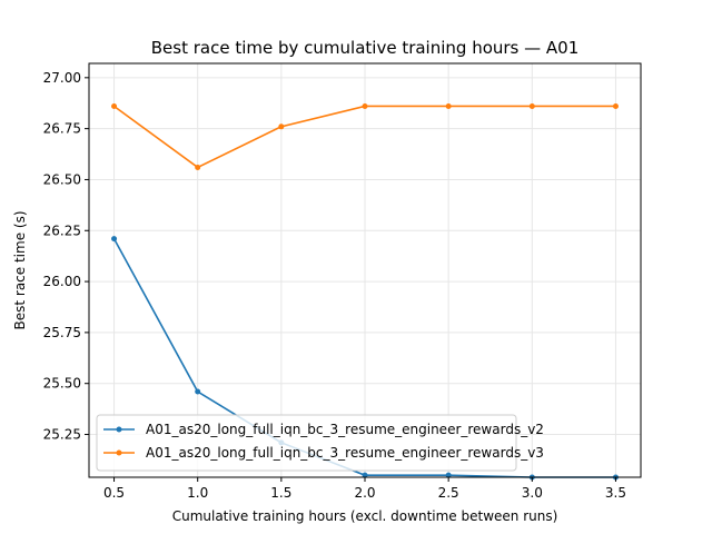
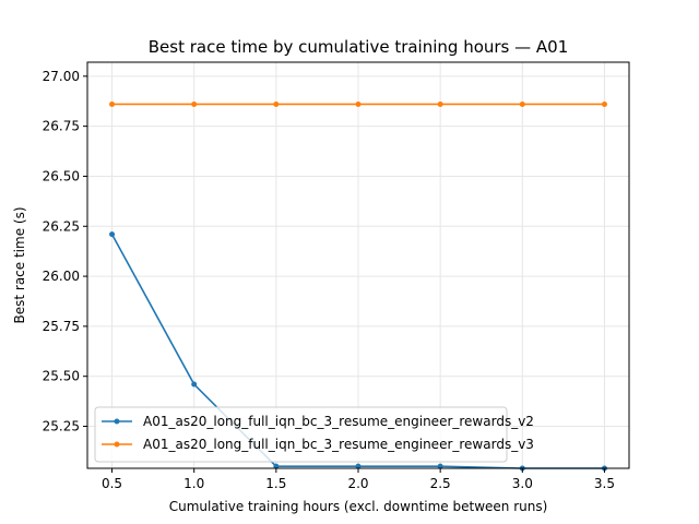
A01_as20_long_full_iqn_bc_3_resume_engineer_rewards_v3/1.0: 26.56 -> 26.86
A01_as20_long_full_iqn_bc_3_resume_engineer_rewards_v2/1.5: 25.21 -> 25.05
A01_as20_long_full_iqn_bc_3_resume_engineer_rewards_v3/1.5: 26.76 -> 26.86
